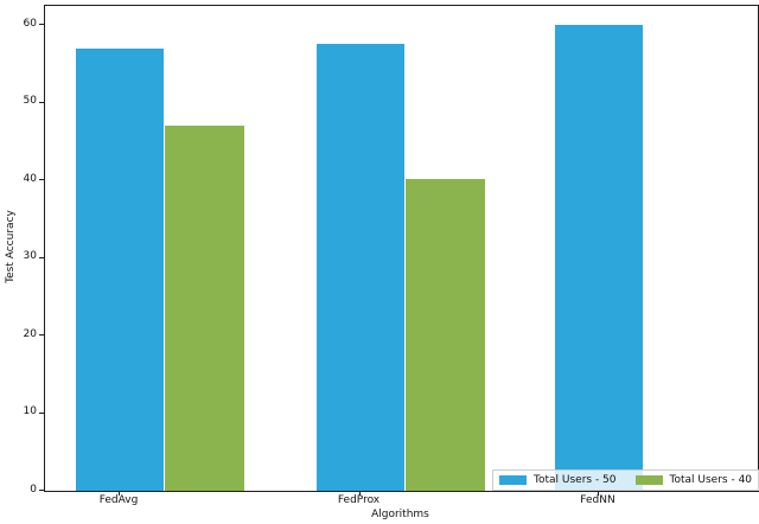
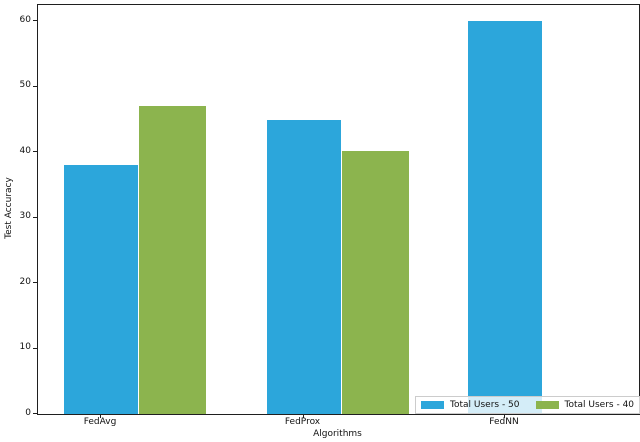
Total Users - 50/FedAvg: 57 -> 38
Total Users - 50/FedProx: 58 -> 45
